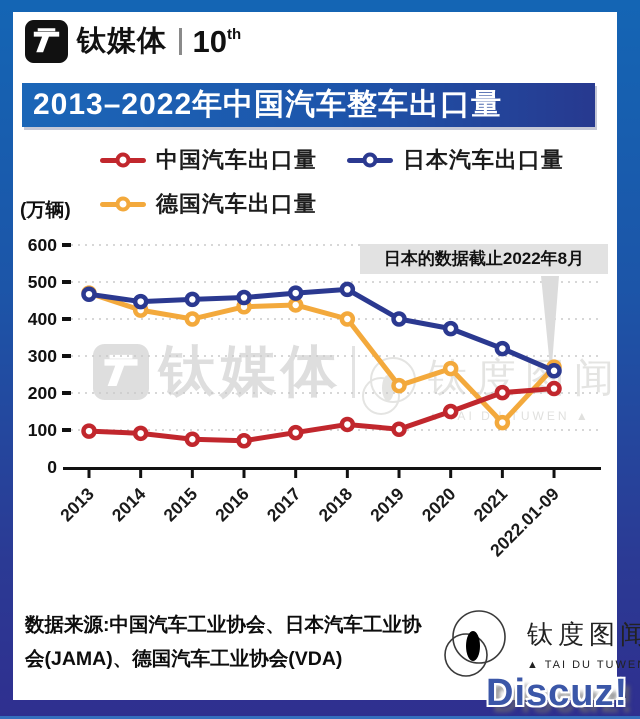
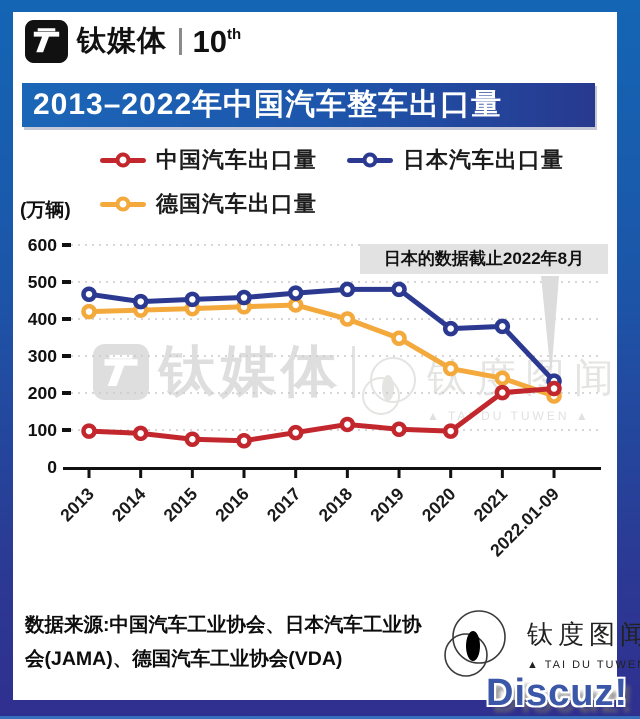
德国汽车出口量/2013: 470 -> 420
德国汽车出口量/2015: 400 -> 430
日本汽车出口量/2019: 400 -> 480
德国汽车出口量/2019: 220 -> 350
中国汽车出口量/2020: 150 -> 100
日本汽车出口量/2021: 320 -> 380
德国汽车出口量/2021: 120 -> 240
日本汽车出口量/2022.01-09: 260 -> 230
德国汽车出口量/2022.01-09: 270 -> 190
